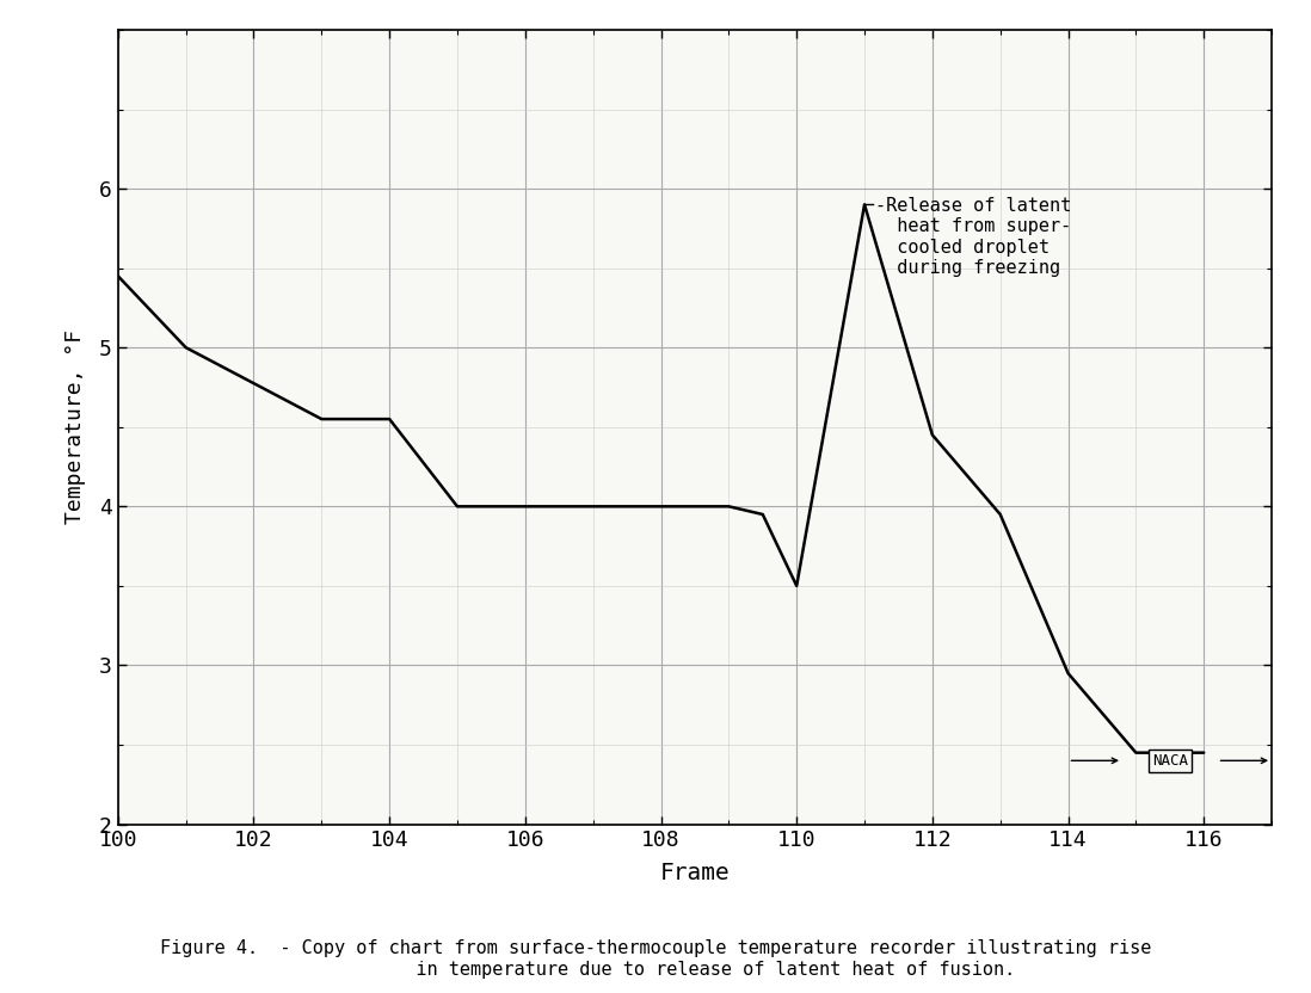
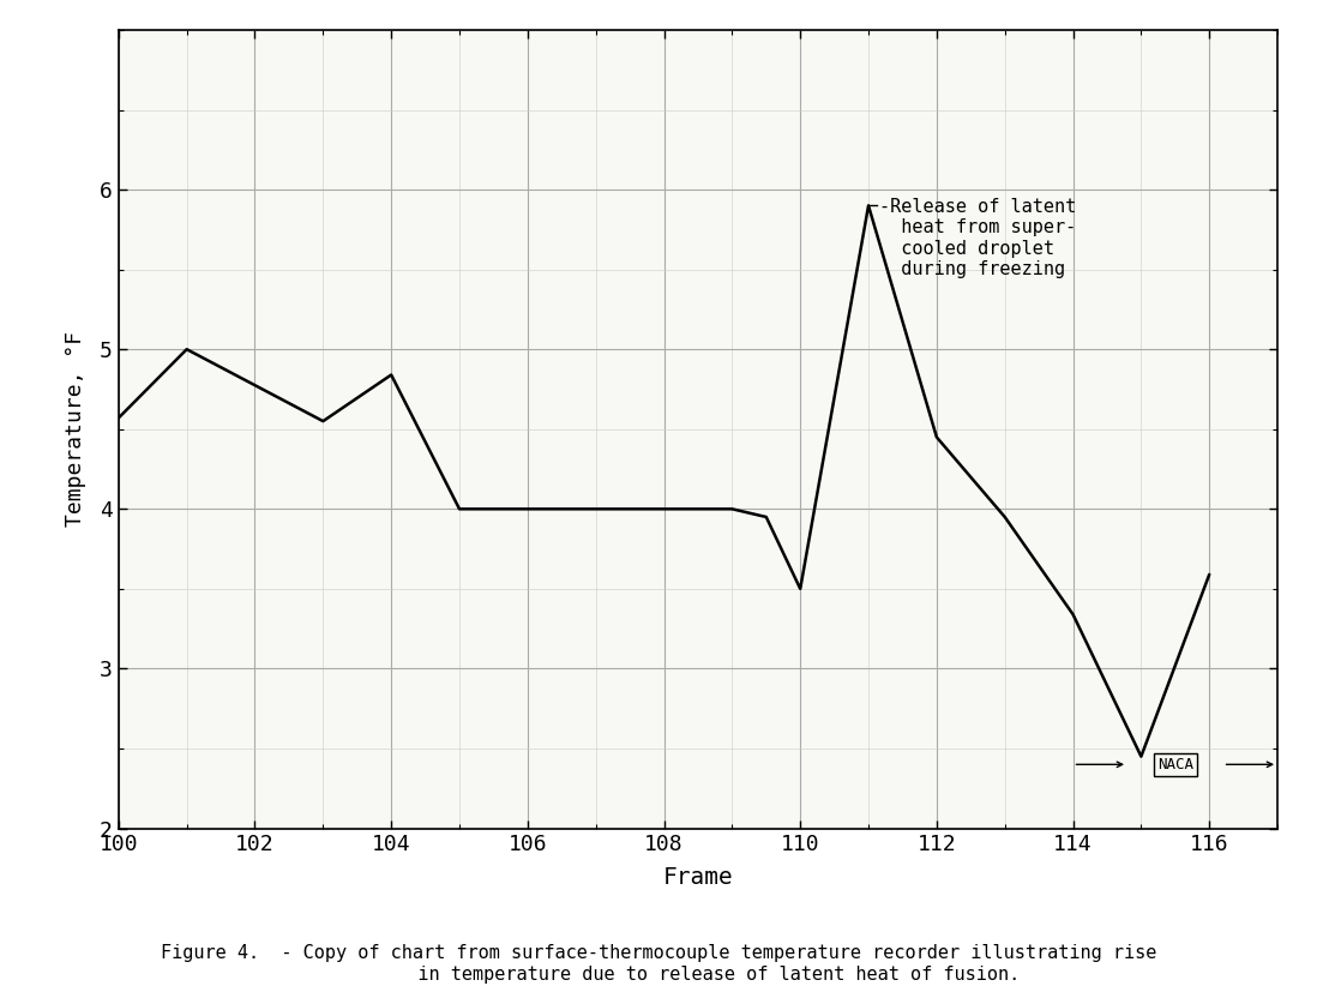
100: 5.45 -> 4.57
104: 4.55 -> 4.84
114: 2.95 -> 3.34
116: 2.45 -> 3.59
